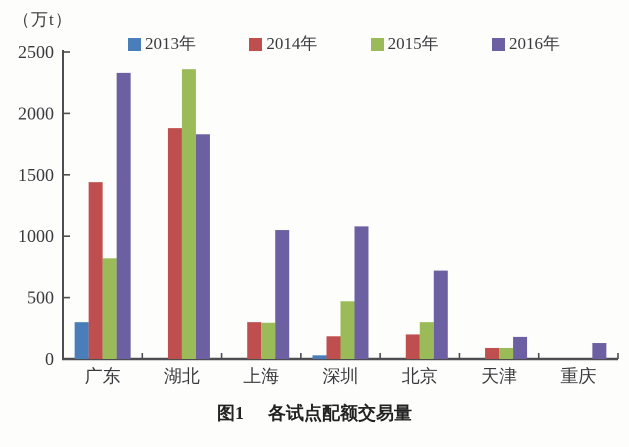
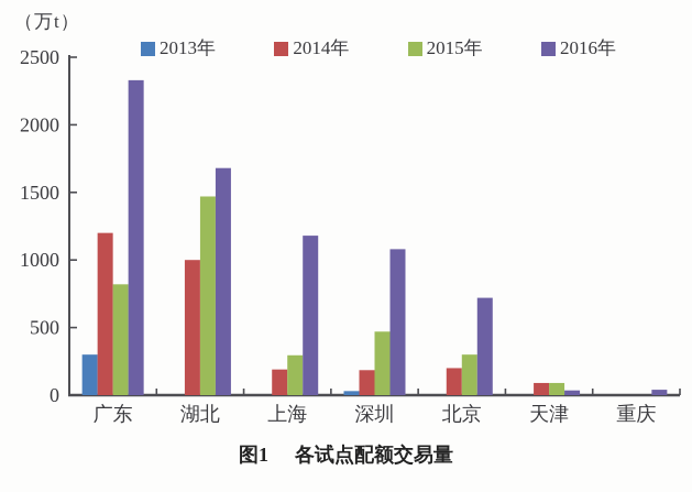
2014年/广东: 1440 -> 1200
2014年/湖北: 1880 -> 1000
2015年/湖北: 2360 -> 1470
2016年/湖北: 1830 -> 1680
2014年/上海: 300 -> 190
2016年/上海: 1050 -> 1180
2016年/天津: 180 -> 40
2016年/重庆: 130 -> 40
